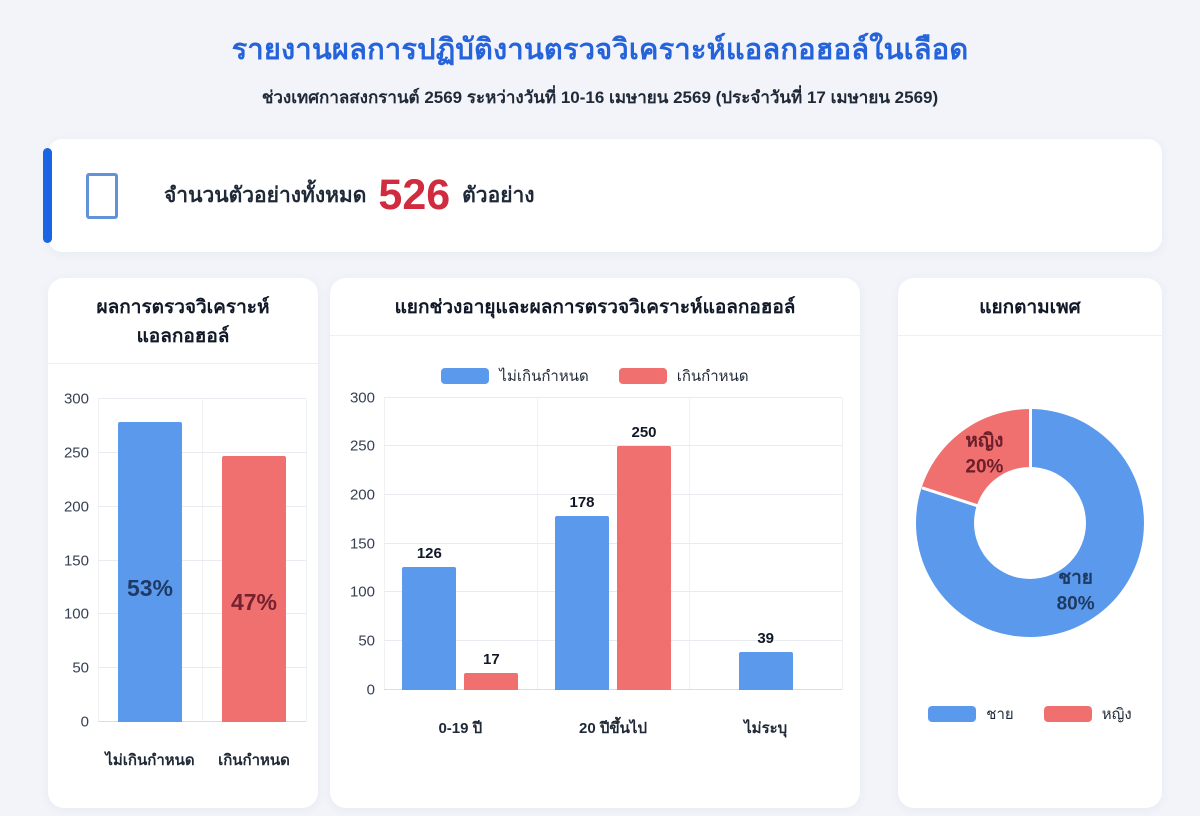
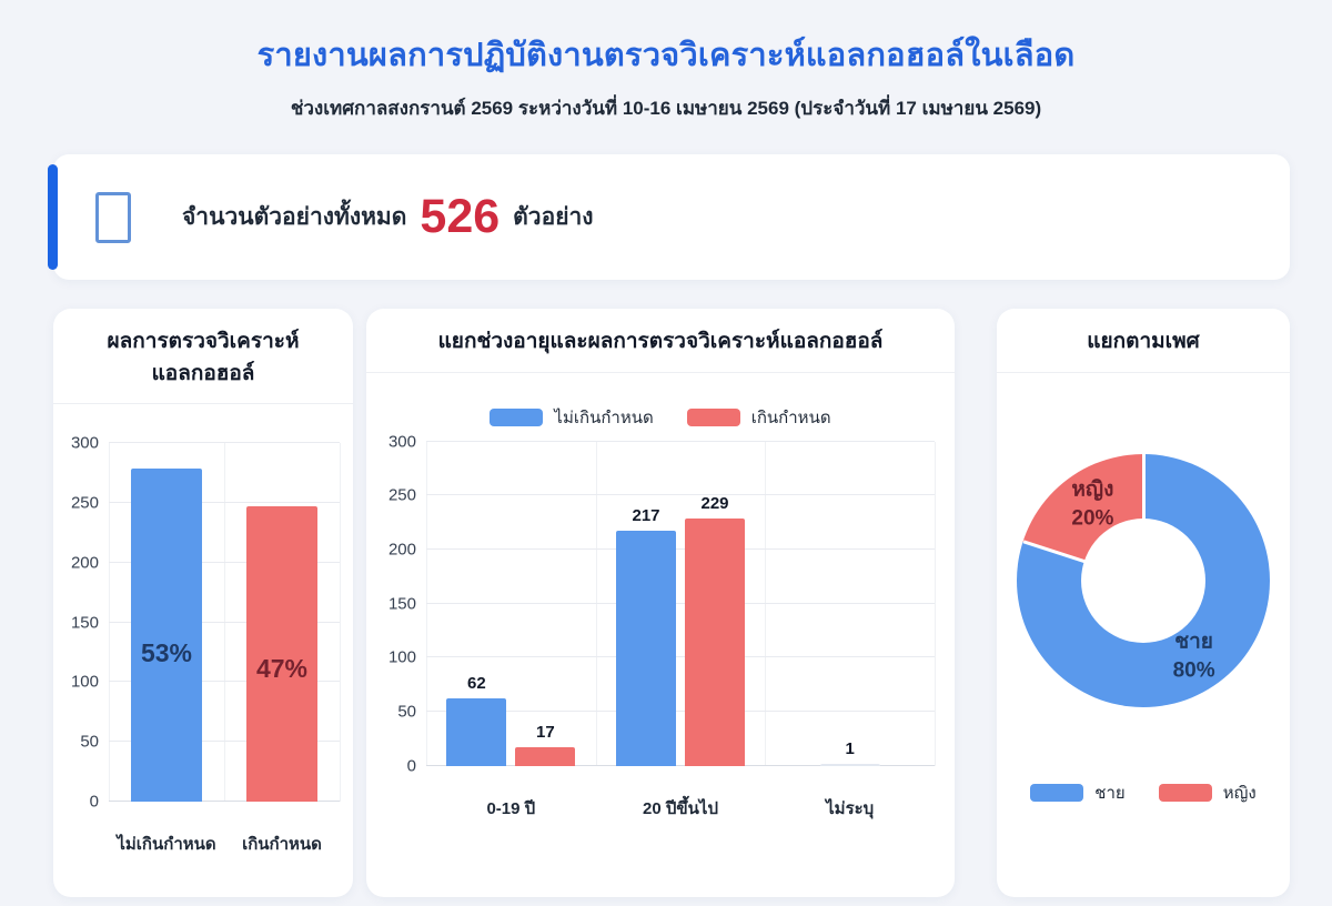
แยกช่วงอายุและผลการตรวจวิเคราะห์แอลกอฮอล์/ไม่เกินกำหนด/0-19 ปี: 126 -> 62
แยกช่วงอายุและผลการตรวจวิเคราะห์แอลกอฮอล์/ไม่เกินกำหนด/20 ปีขึ้นไป: 178 -> 217
แยกช่วงอายุและผลการตรวจวิเคราะห์แอลกอฮอล์/เกินกำหนด/20 ปีขึ้นไป: 250 -> 229
แยกช่วงอายุและผลการตรวจวิเคราะห์แอลกอฮอล์/ไม่เกินกำหนด/ไม่ระบุ: 39 -> 1
